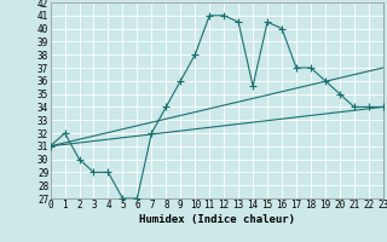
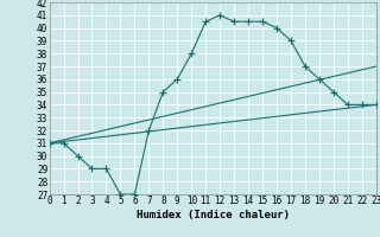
1: 32.0 -> 31.0
8: 34.0 -> 35.0
11: 41.0 -> 40.5
14: 35.6 -> 40.5
17: 37.0 -> 39.0
